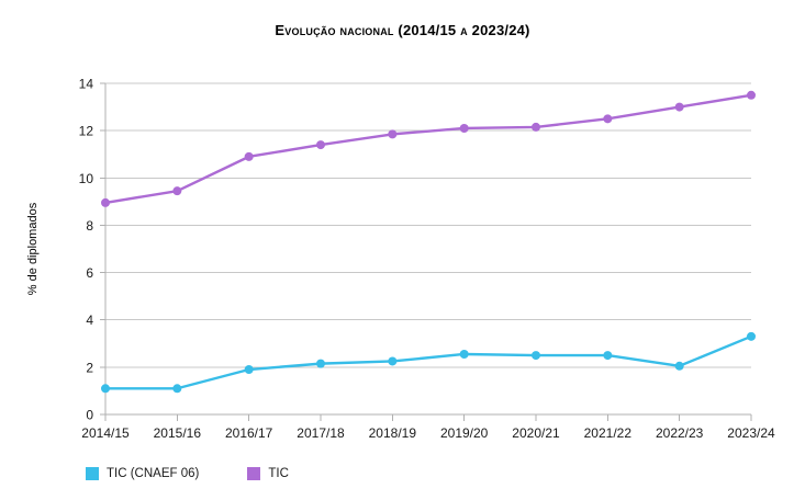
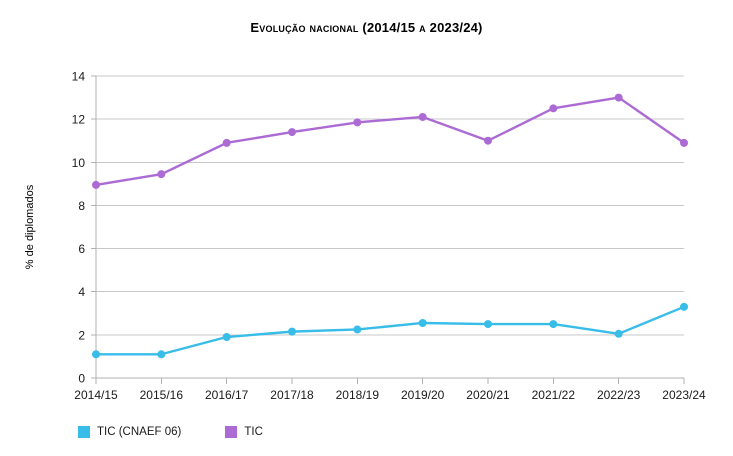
TIC/2020/21: 12.2 -> 11.0
TIC/2023/24: 13.5 -> 10.9
